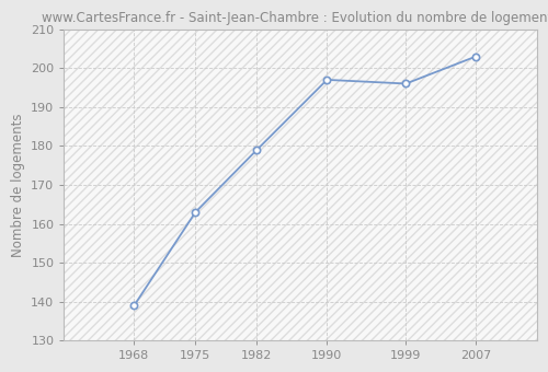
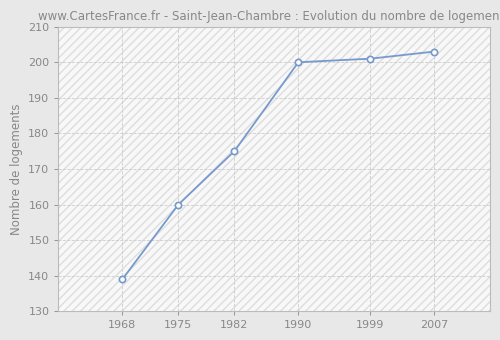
1975: 163 -> 160
1982: 179 -> 175
1990: 197 -> 200
1999: 196 -> 201
